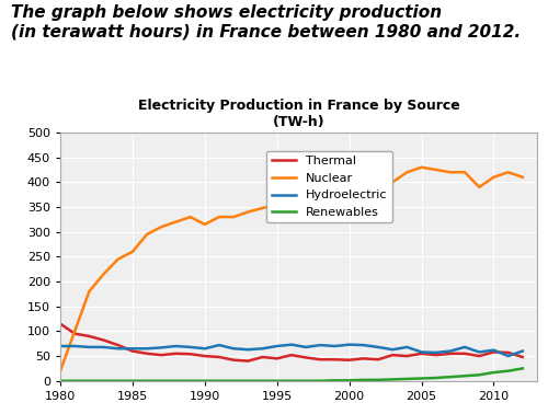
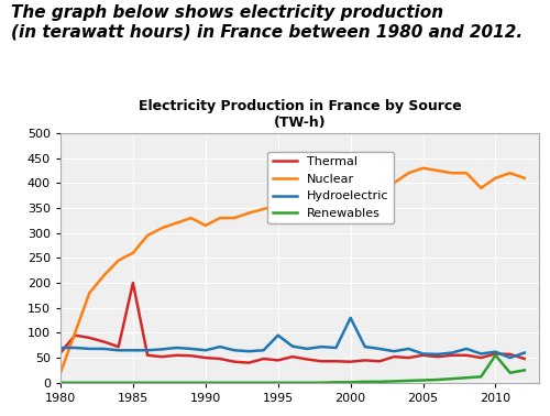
Thermal/1980: 115 -> 60
Thermal/1985: 60 -> 200
Hydroelectric/1995: 70 -> 95
Hydroelectric/2000: 73 -> 130
Renewables/2010: 17 -> 55
